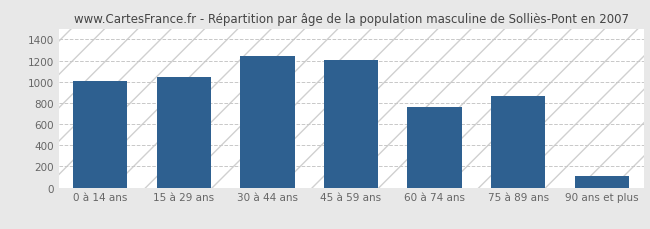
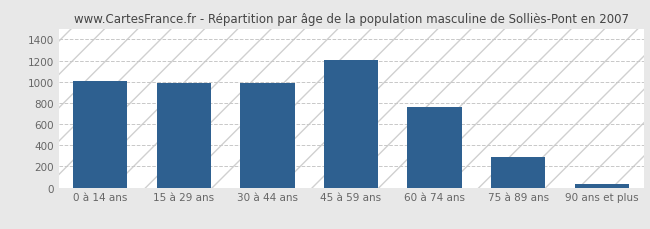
15 à 29 ans: 1050 -> 990
30 à 44 ans: 1240 -> 980
75 à 89 ans: 870 -> 290
90 ans et plus: 110 -> 30
